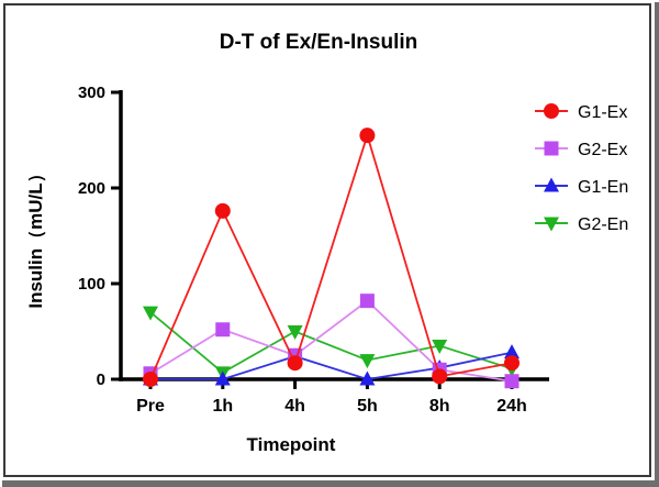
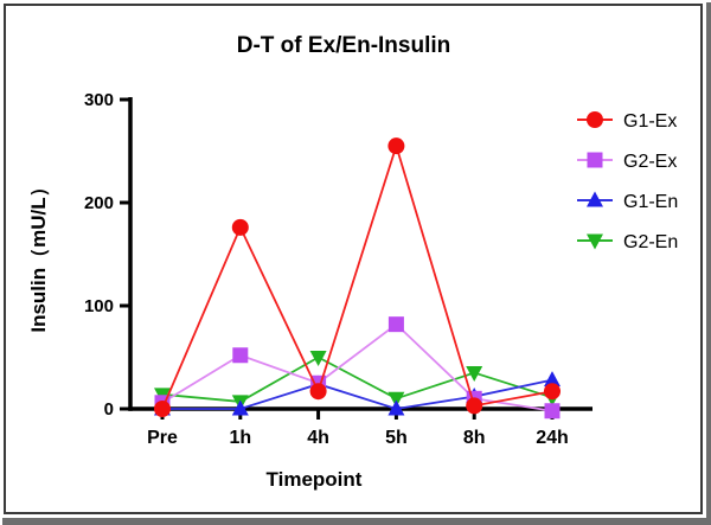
G2-En/Pre: 70 -> 10
G2-En/5h: 20 -> 10
